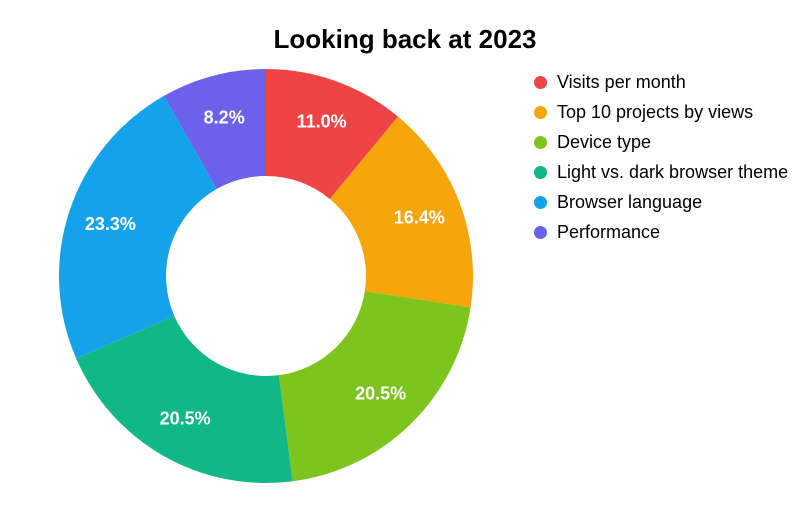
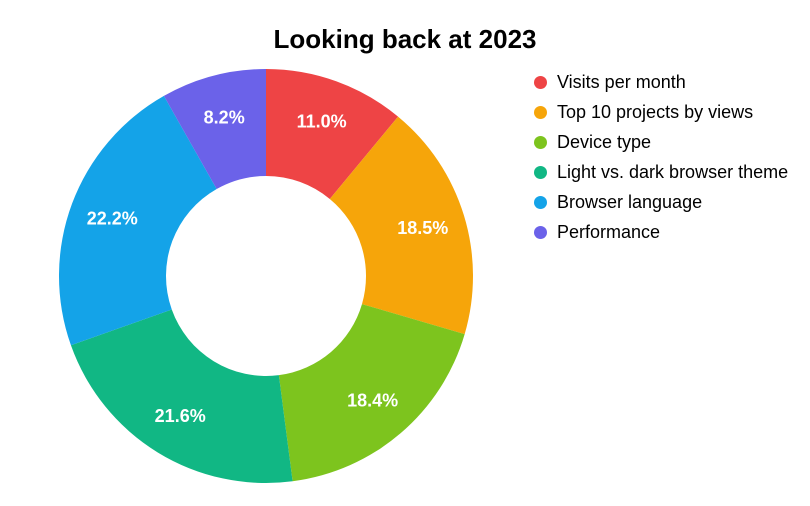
Top 10 projects by views: 16.4% -> 18.5%
Device type: 20.5% -> 18.4%
Light vs. dark browser theme: 20.5% -> 21.6%
Browser language: 23.3% -> 22.2%
